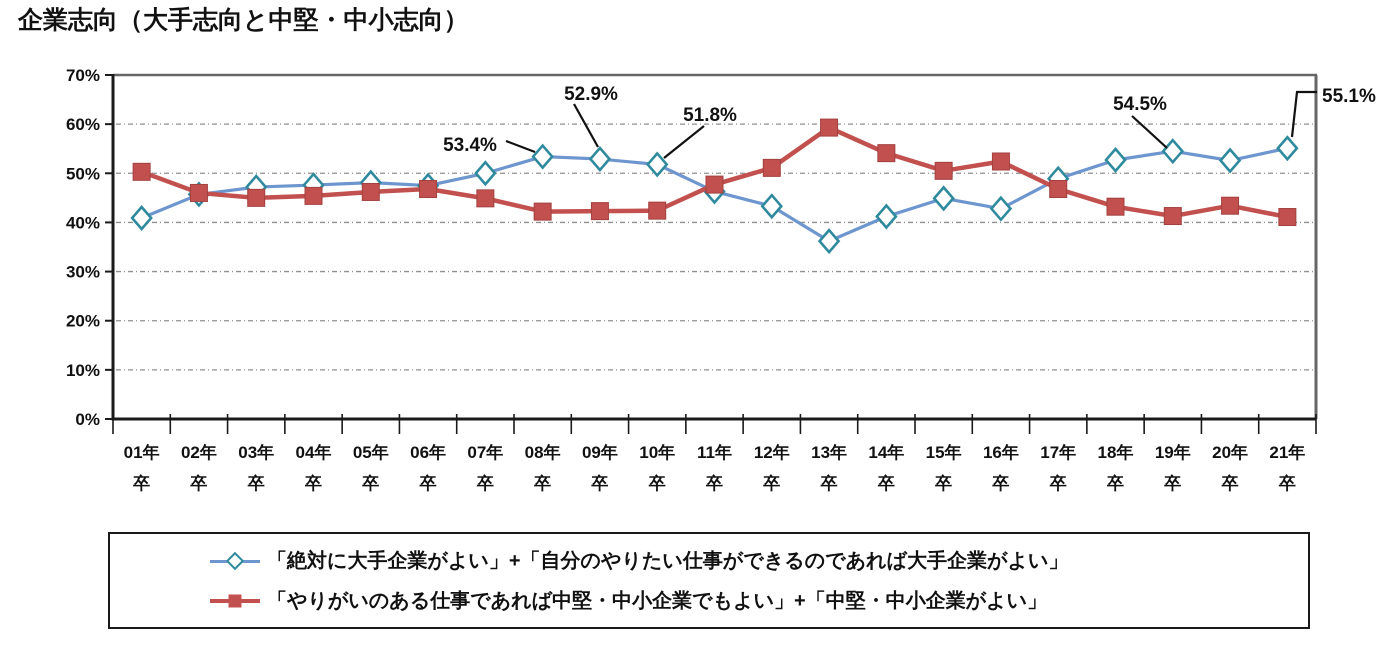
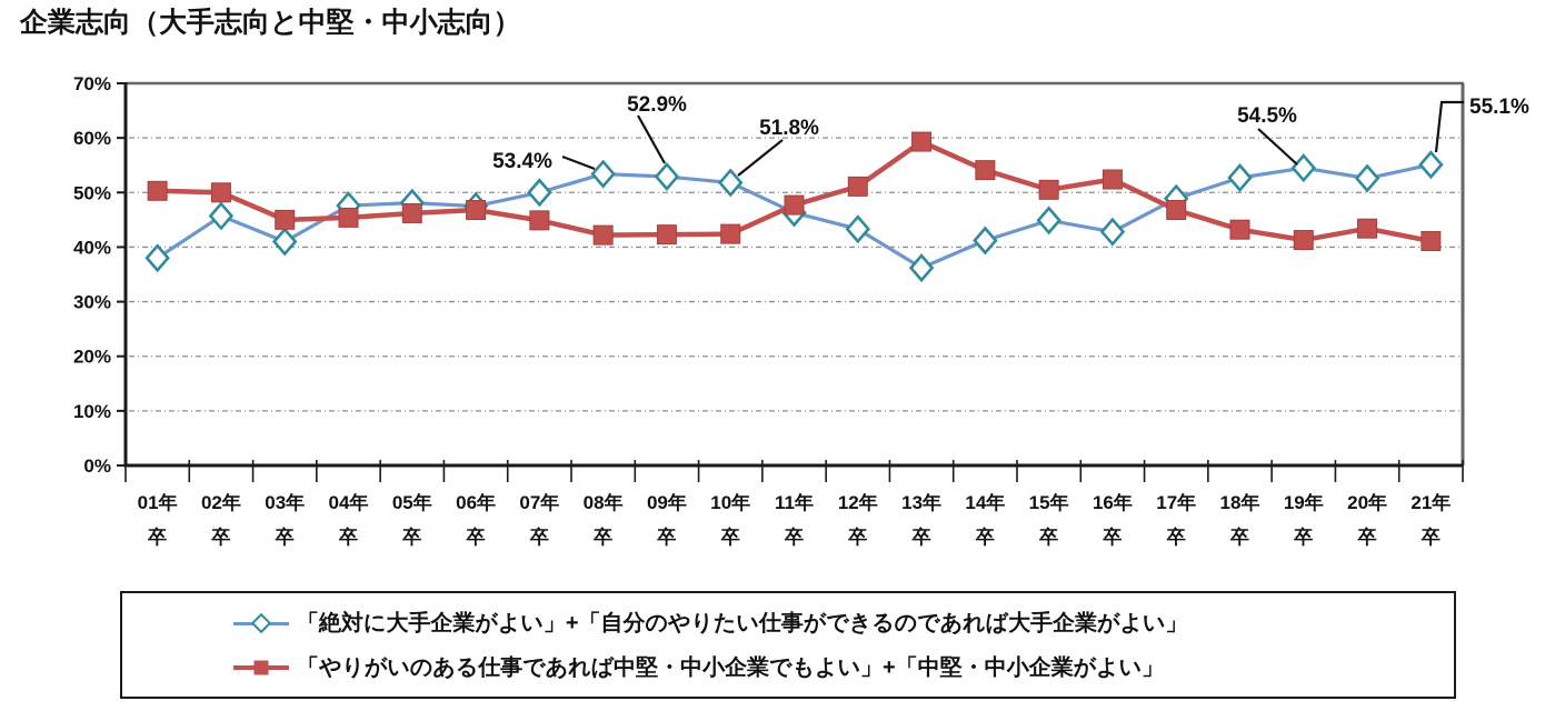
「絶対に大手企業がよい」+「自分のやりたい仕事ができるのであれば大手企業がよい」/01年: 41% -> 38%
「やりがいのある仕事であれば中堅・中小企業でもよい」+「中堅・中小企業がよい」/02年: 46% -> 50%
「絶対に大手企業がよい」+「自分のやりたい仕事ができるのであれば大手企業がよい」/03年: 47% -> 41%
